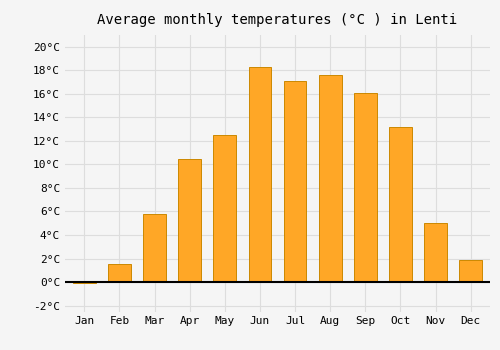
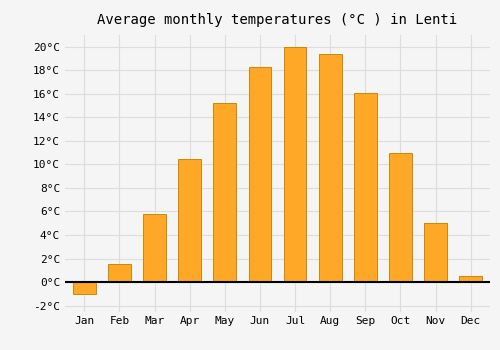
Jan: -0.1°C -> -1.0°C
May: 12.5°C -> 15.2°C
Jul: 17.1°C -> 20.0°C
Aug: 17.6°C -> 19.4°C
Oct: 13.2°C -> 11.0°C
Dec: 1.9°C -> 0.5°C
